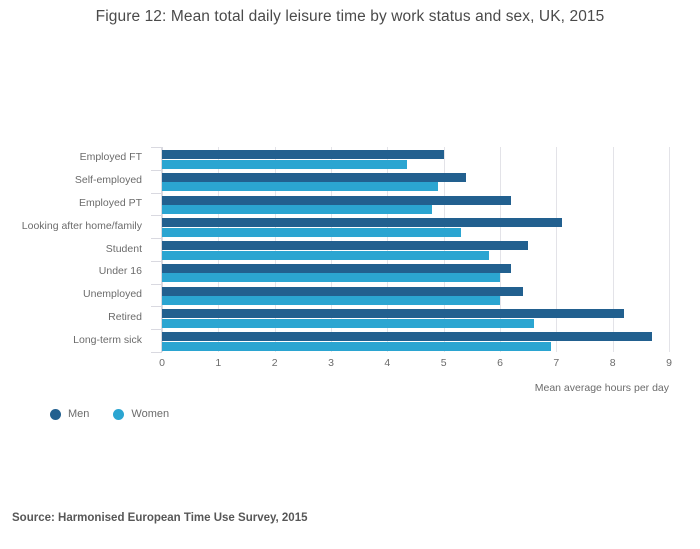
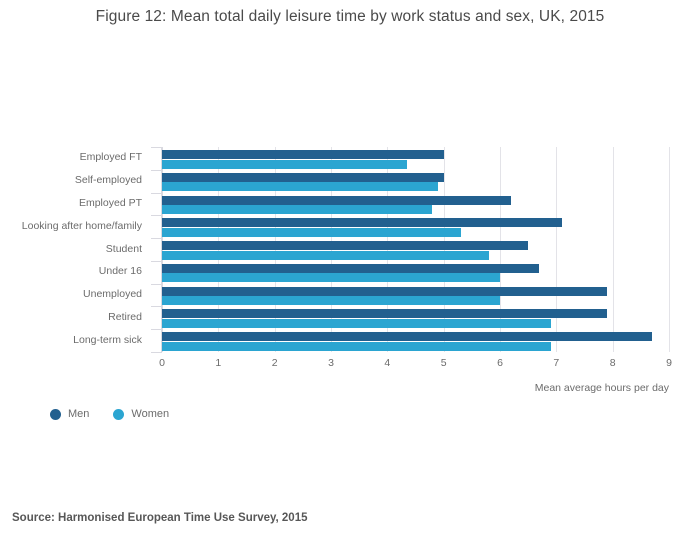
Men/Self-employed: 5.4 -> 5.0
Men/Under 16: 6.2 -> 6.7
Men/Unemployed: 6.4 -> 7.9
Men/Retired: 8.2 -> 7.9
Women/Retired: 6.6 -> 6.9
